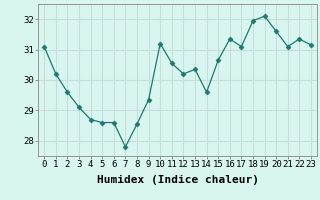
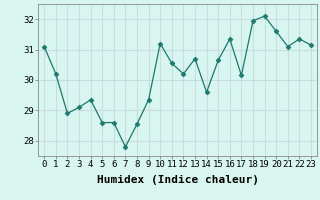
2: 29.60 -> 28.90
4: 28.70 -> 29.35
13: 30.35 -> 30.70
17: 31.10 -> 30.15
